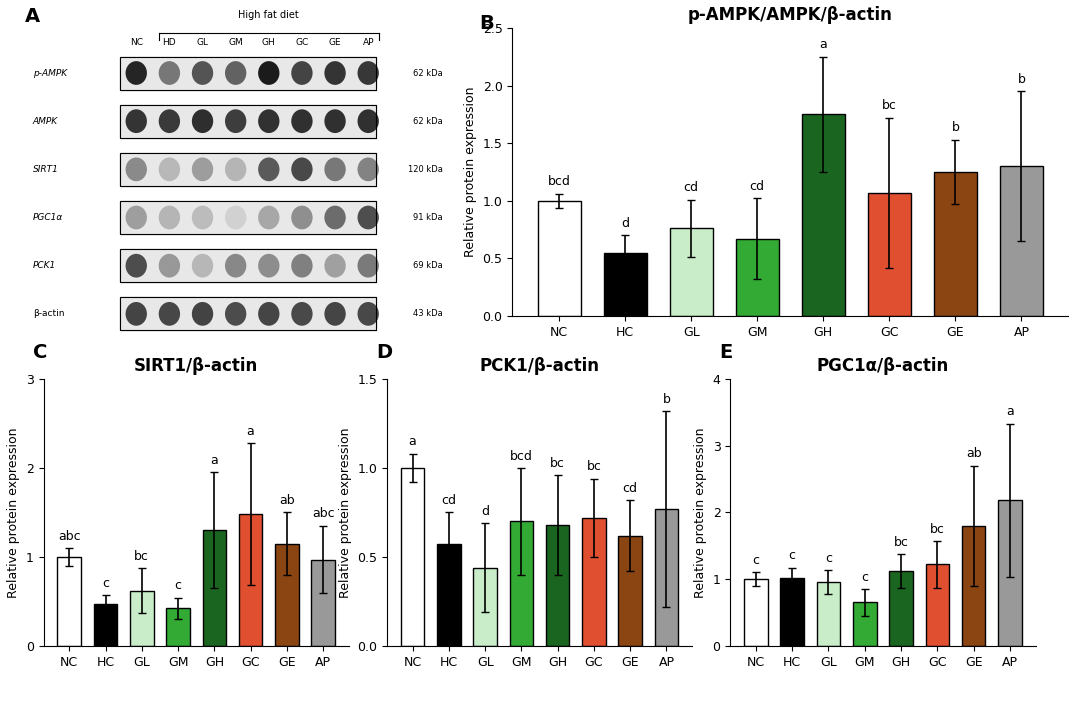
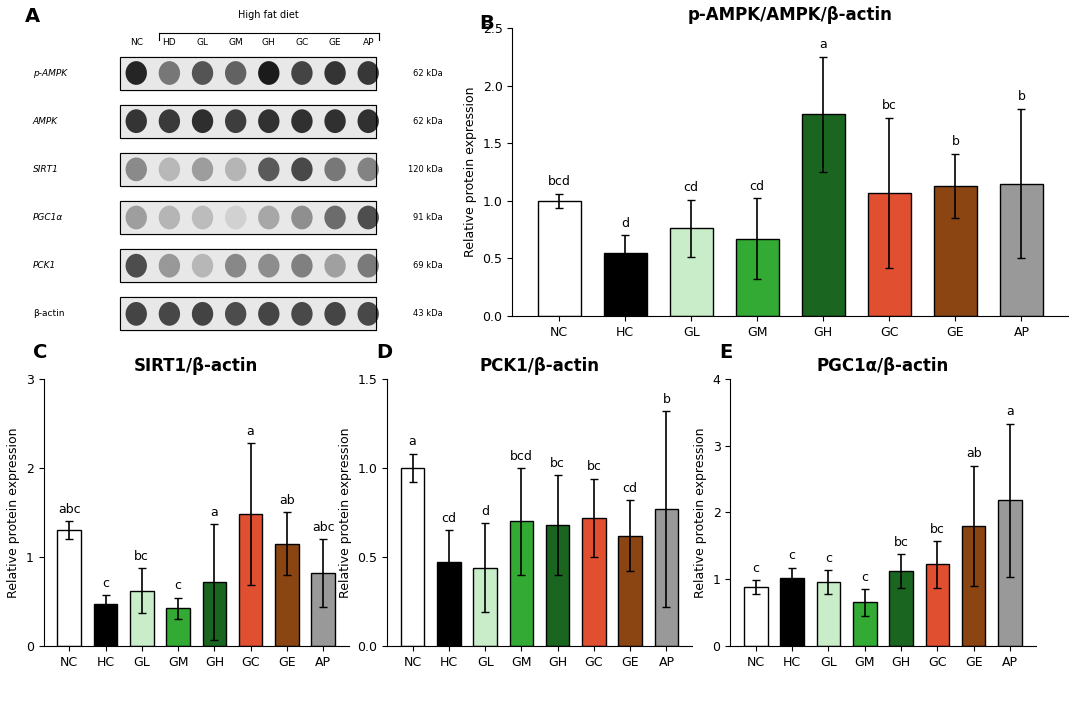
p-AMPK/AMPK/β-actin/GE: 1.25 -> 1.13
p-AMPK/AMPK/β-actin/AP: 1.30 -> 1.15
SIRT1/β-actin/NC: 1.00 -> 1.30
SIRT1/β-actin/GH: 1.30 -> 0.72
SIRT1/β-actin/AP: 0.97 -> 0.82
PCK1/β-actin/HC: 0.57 -> 0.47
PGC1α/β-actin/NC: 1.00 -> 0.88
